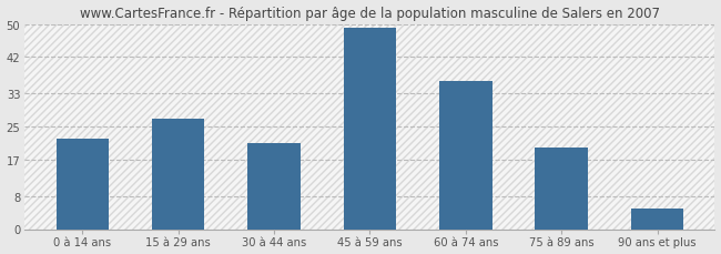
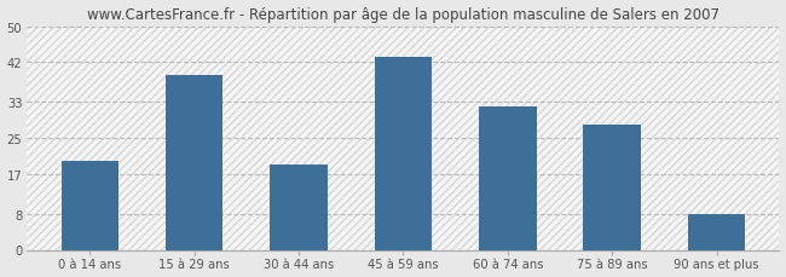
0 à 14 ans: 22 -> 20
15 à 29 ans: 27 -> 39
30 à 44 ans: 21 -> 19
45 à 59 ans: 49 -> 43
60 à 74 ans: 36 -> 32
75 à 89 ans: 20 -> 28
90 ans et plus: 5 -> 8
